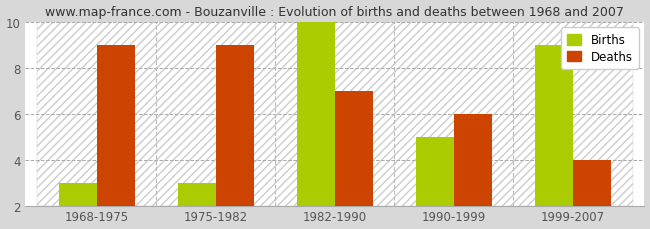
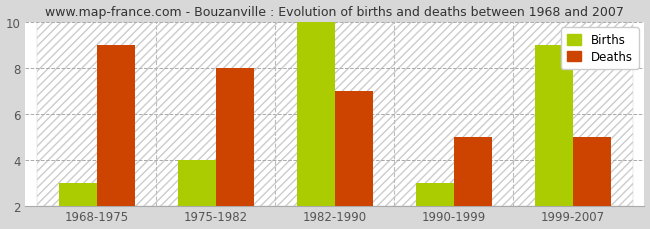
Births/1975-1982: 3 -> 4
Deaths/1975-1982: 9 -> 8
Births/1990-1999: 5 -> 3
Deaths/1990-1999: 6 -> 5
Deaths/1999-2007: 4 -> 5
